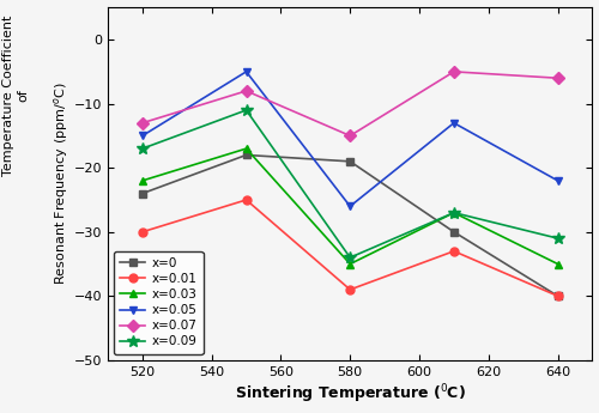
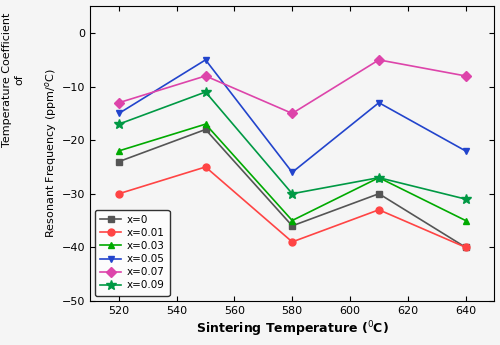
x=0/580: -19 -> -36
x=0.09/580: -34 -> -30
x=0.07/640: -6 -> -8
